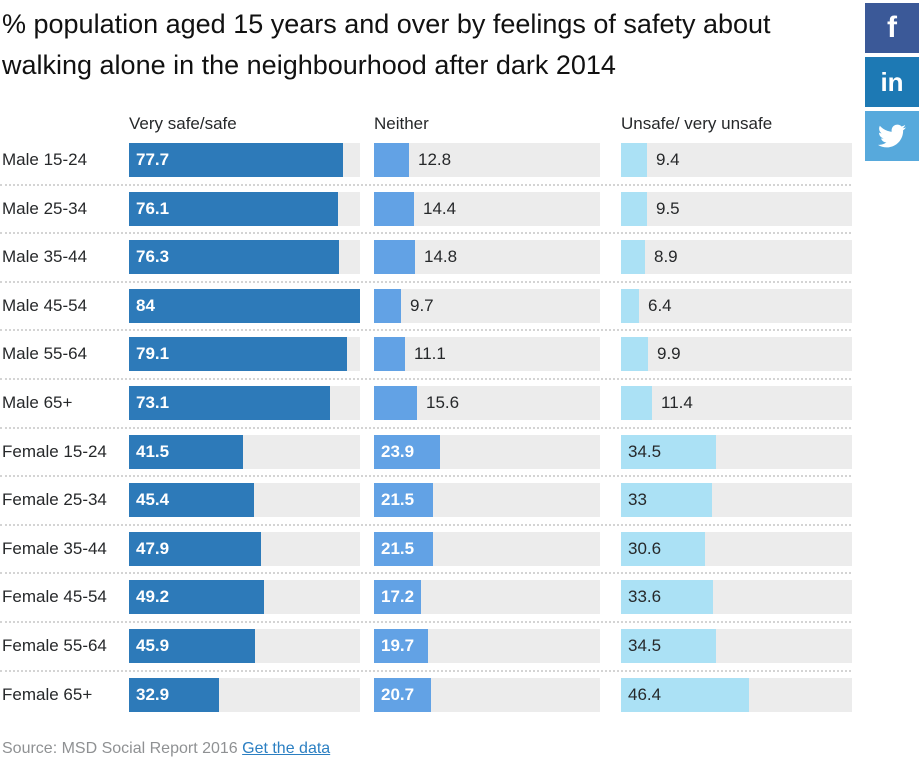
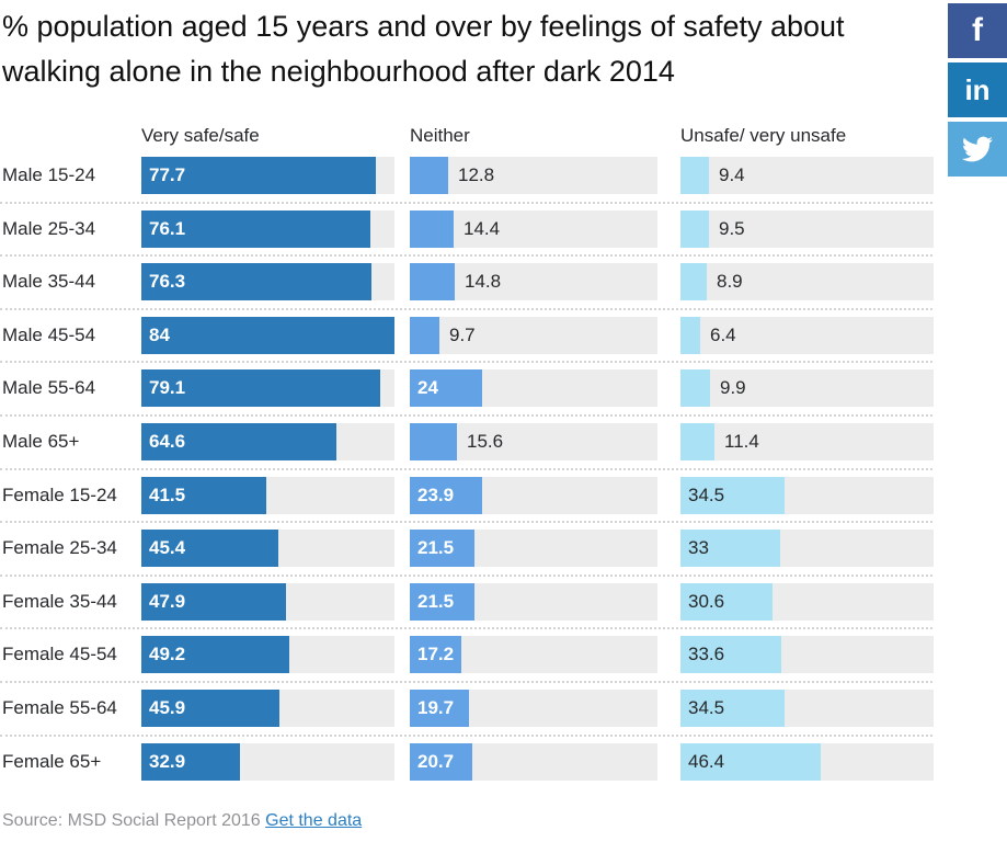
Neither/Male 55-64: 11.1 -> 24
Very safe/safe/Male 65+: 73.1 -> 64.6
